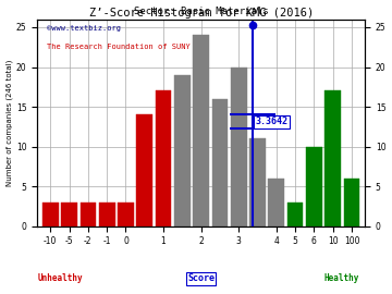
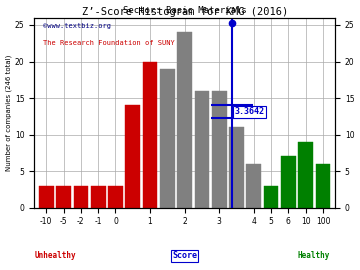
1: 17 -> 20
3: 20 -> 16
6: 10 -> 7
10: 17 -> 9
